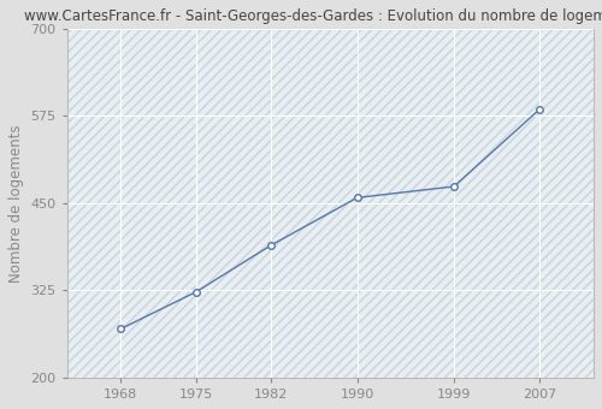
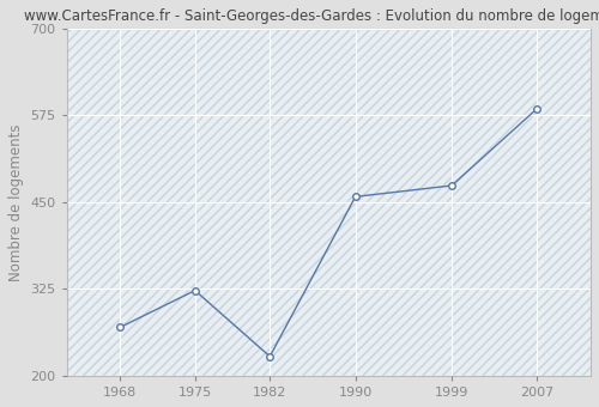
1982: 390 -> 228
